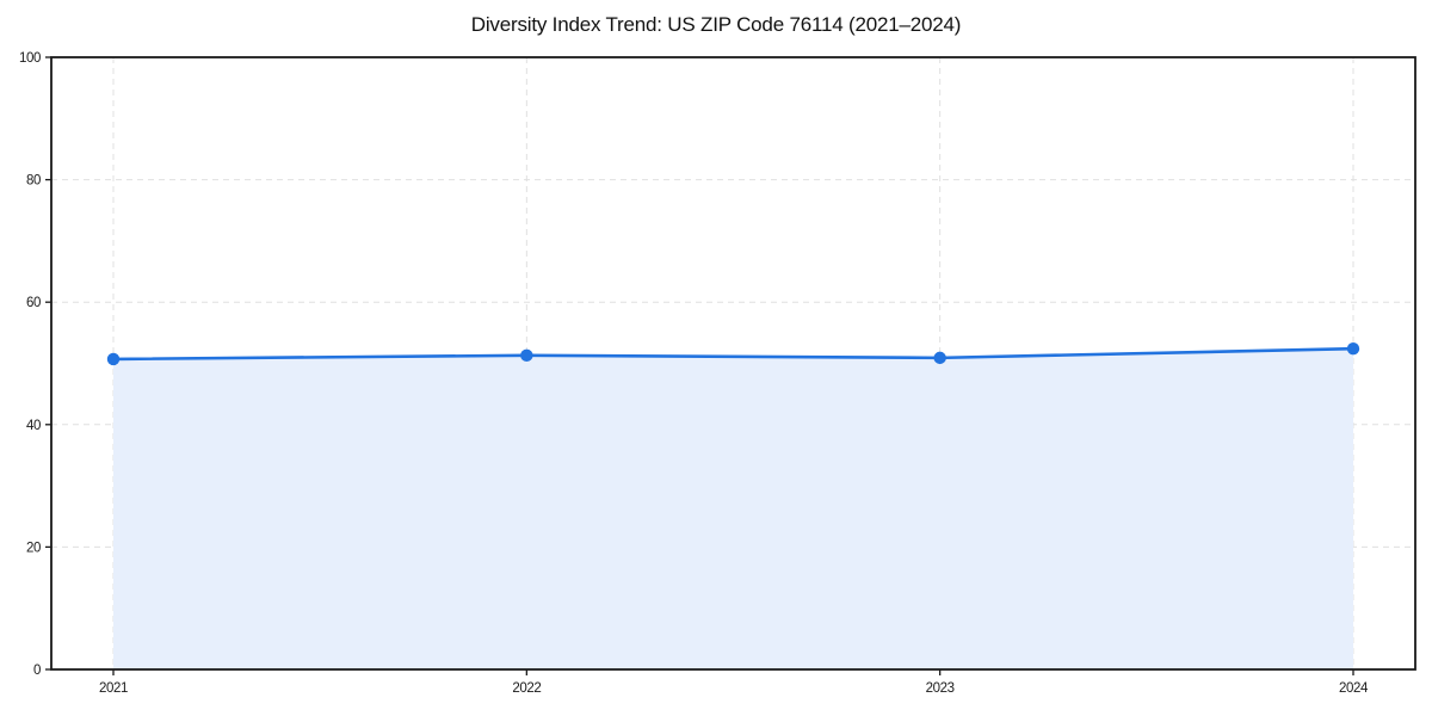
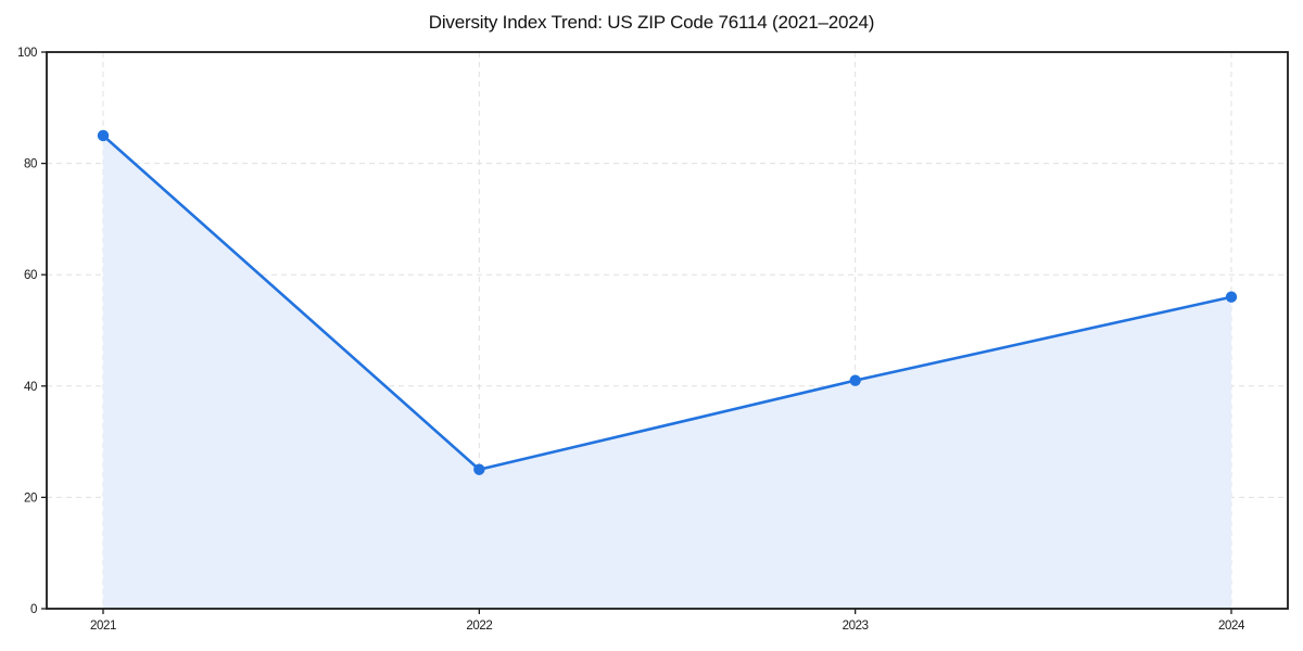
2021: 51 -> 85
2022: 51 -> 25
2023: 51 -> 41
2024: 52 -> 56
